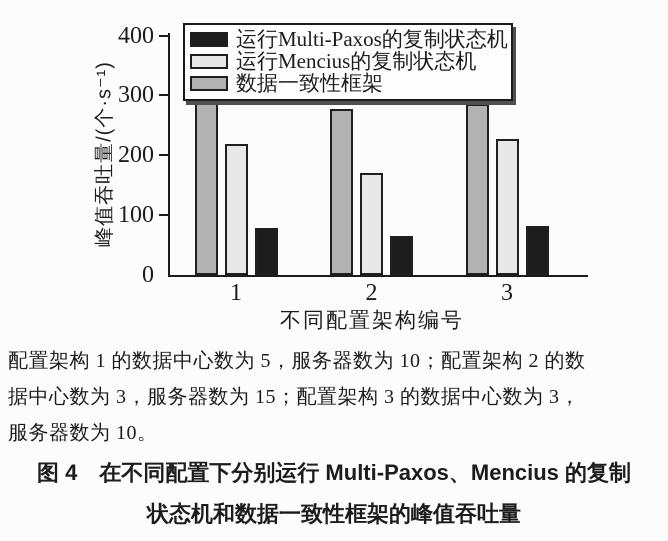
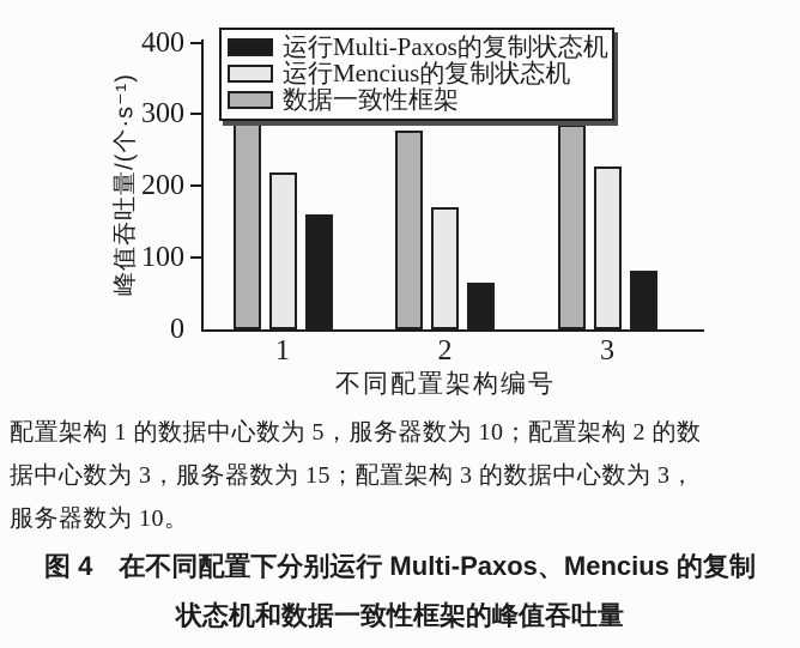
运行Multi-Paxos的复制状态机/1: 80 -> 160
